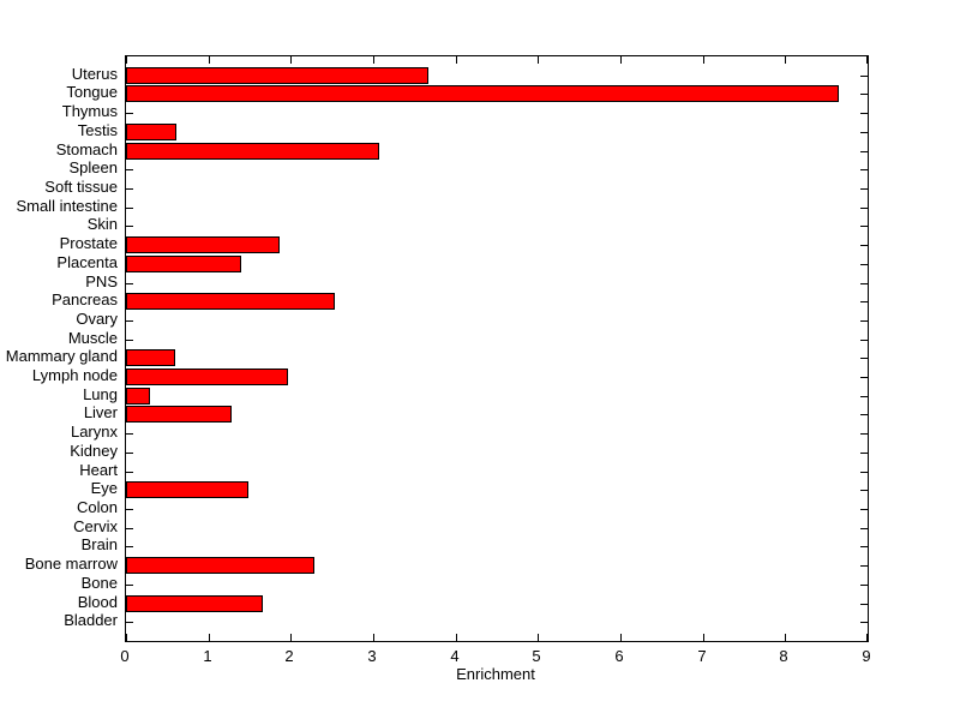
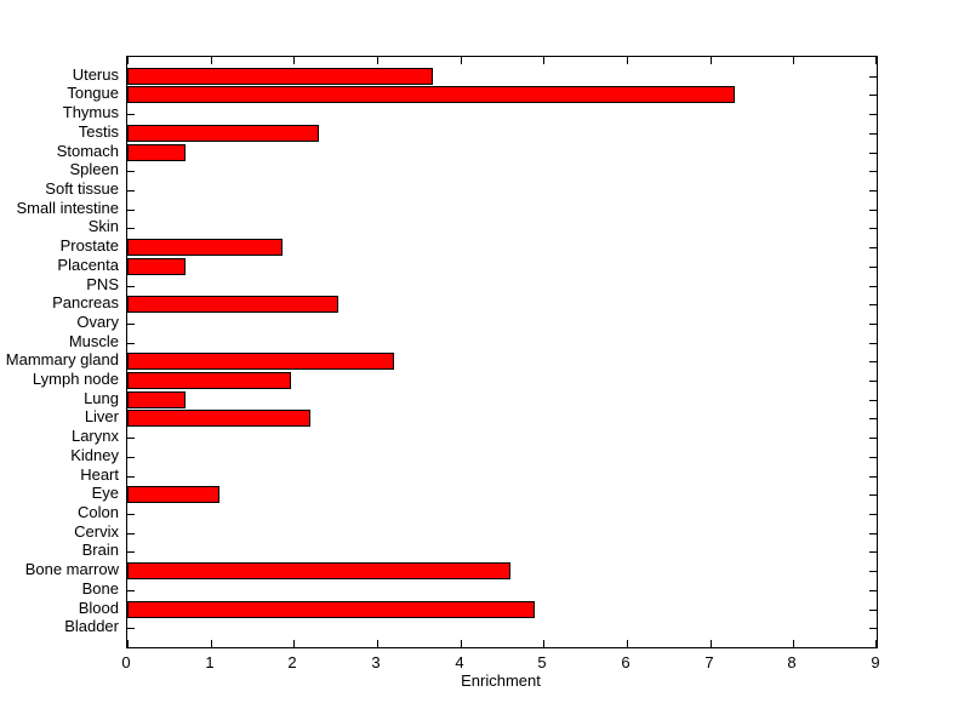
Tongue: 8.7 -> 7.3
Testis: 0.6 -> 2.3
Stomach: 3.1 -> 0.7
Placenta: 1.4 -> 0.7
Mammary gland: 0.6 -> 3.2
Lung: 0.3 -> 0.7
Liver: 1.3 -> 2.2
Eye: 1.5 -> 1.1
Bone marrow: 2.3 -> 4.6
Blood: 1.7 -> 4.9
